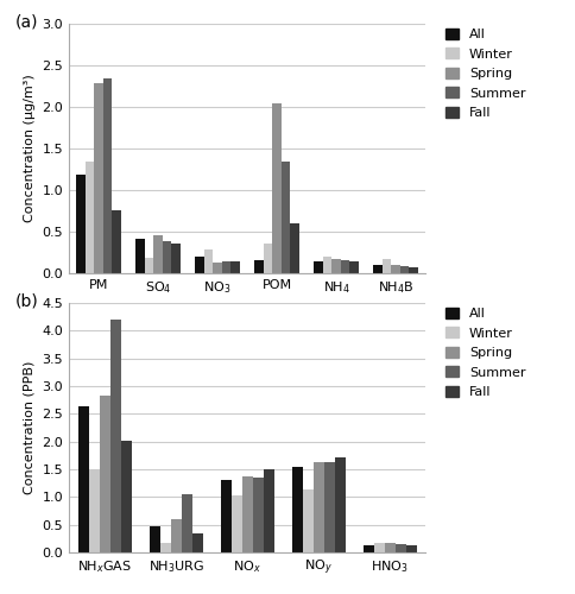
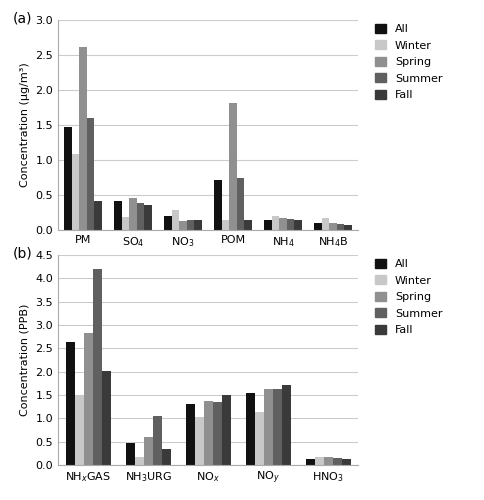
All/PM: 1.18 -> 1.47
Winter/PM: 1.34 -> 1.08
Spring/PM: 2.28 -> 2.62
Summer/PM: 2.34 -> 1.60
Fall/PM: 0.76 -> 0.42
All/POM: 0.16 -> 0.72
Winter/POM: 0.36 -> 0.15
Spring/POM: 2.04 -> 1.81
Summer/POM: 1.34 -> 0.75
Fall/POM: 0.60 -> 0.15
